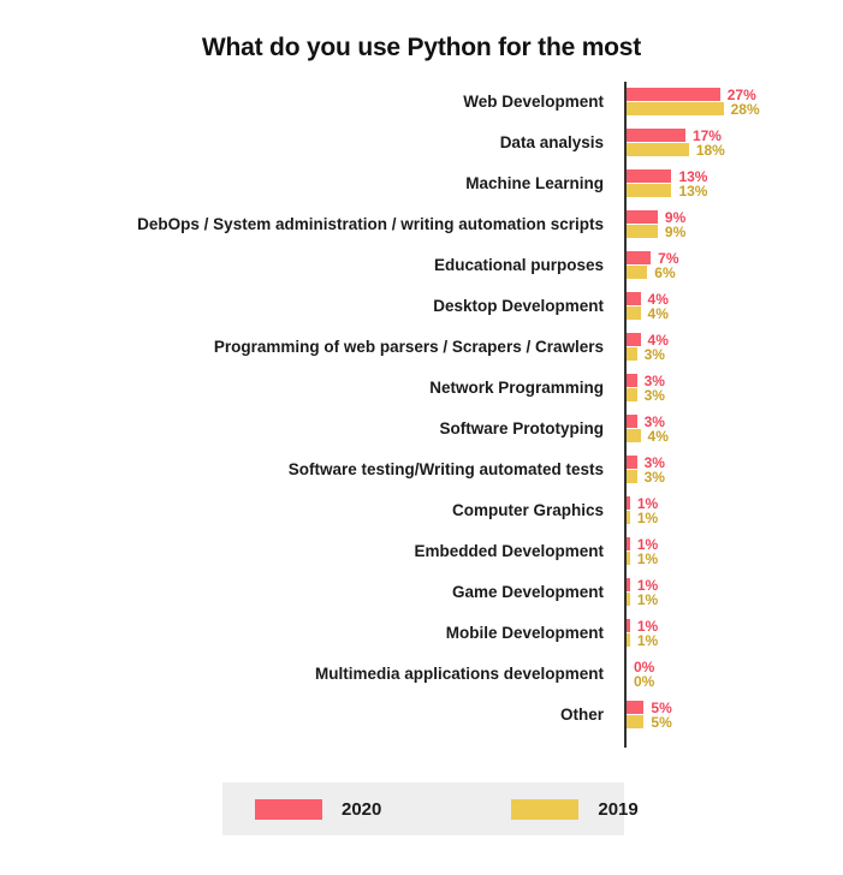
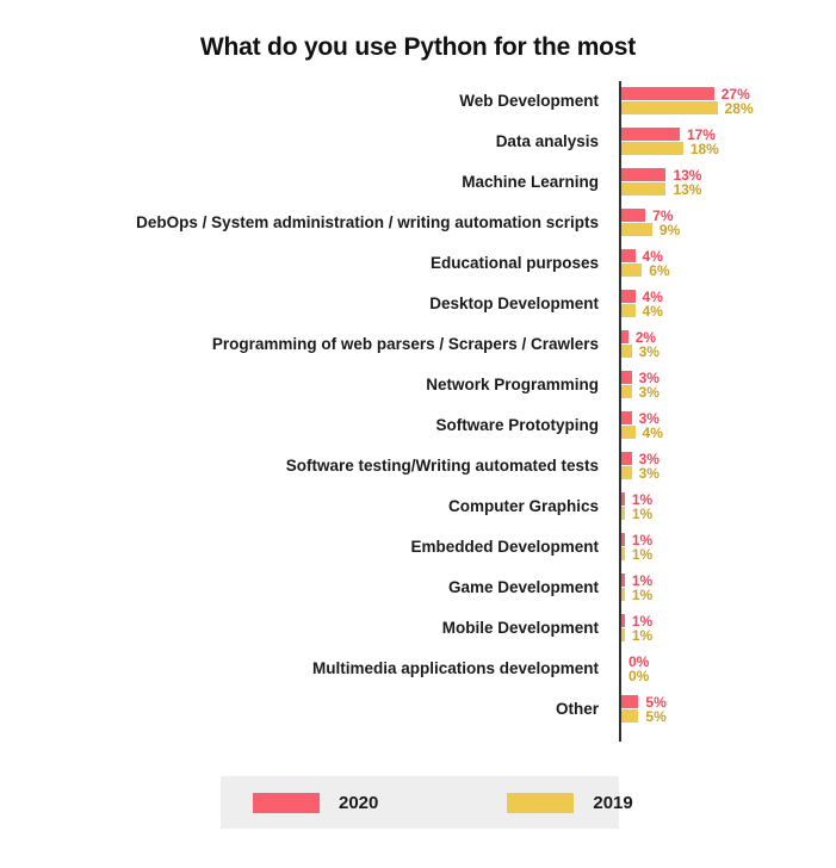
2020/DebOps / System administration / writing automation scripts: 9% -> 7%
2020/Educational purposes: 7% -> 4%
2020/Programming of web parsers / Scrapers / Crawlers: 4% -> 2%
